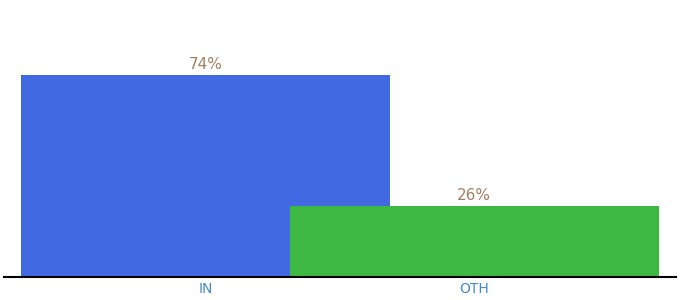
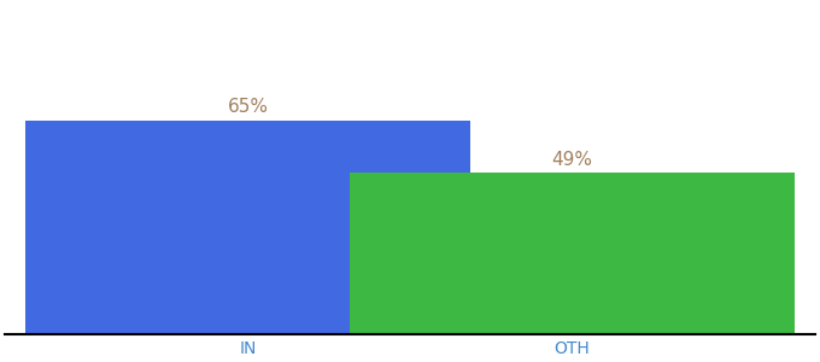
IN: 74% -> 65%
OTH: 26% -> 49%
